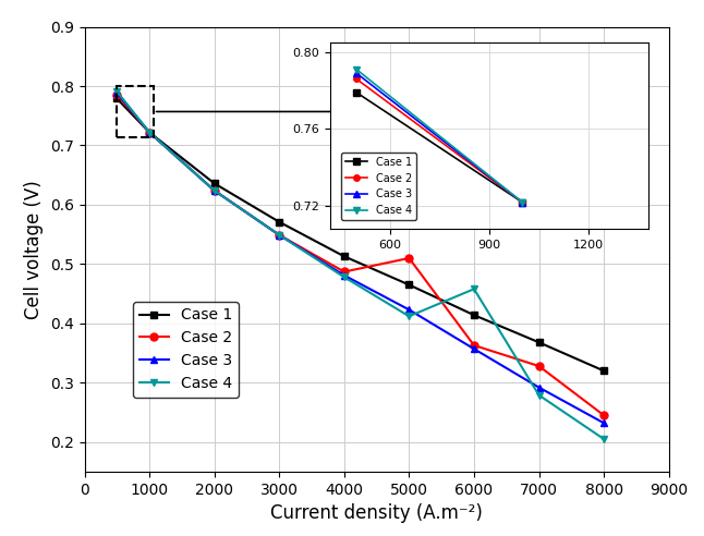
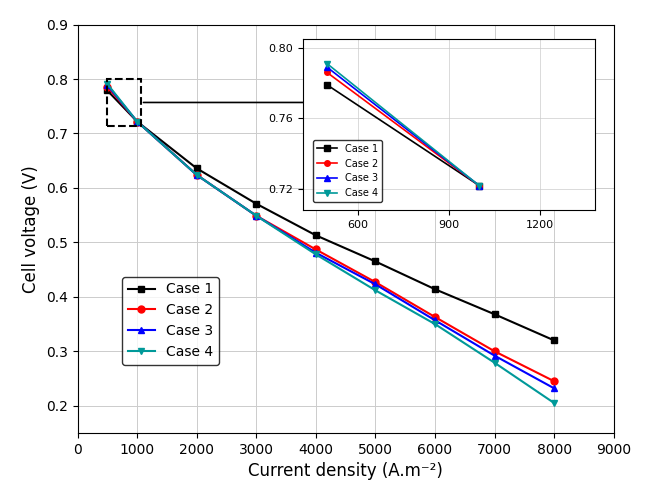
Case 2/5000: 0.510 -> 0.427
Case 4/6000: 0.458 -> 0.350
Case 2/7000: 0.328 -> 0.300
